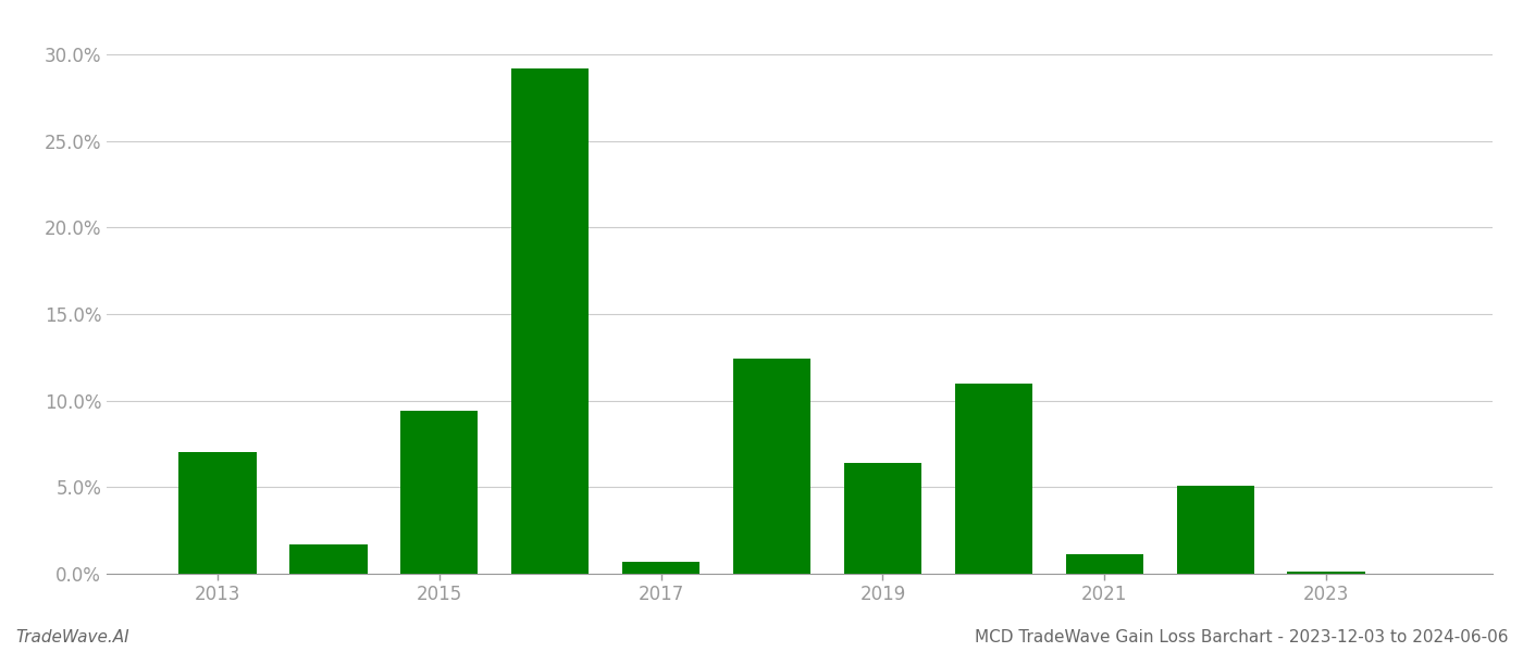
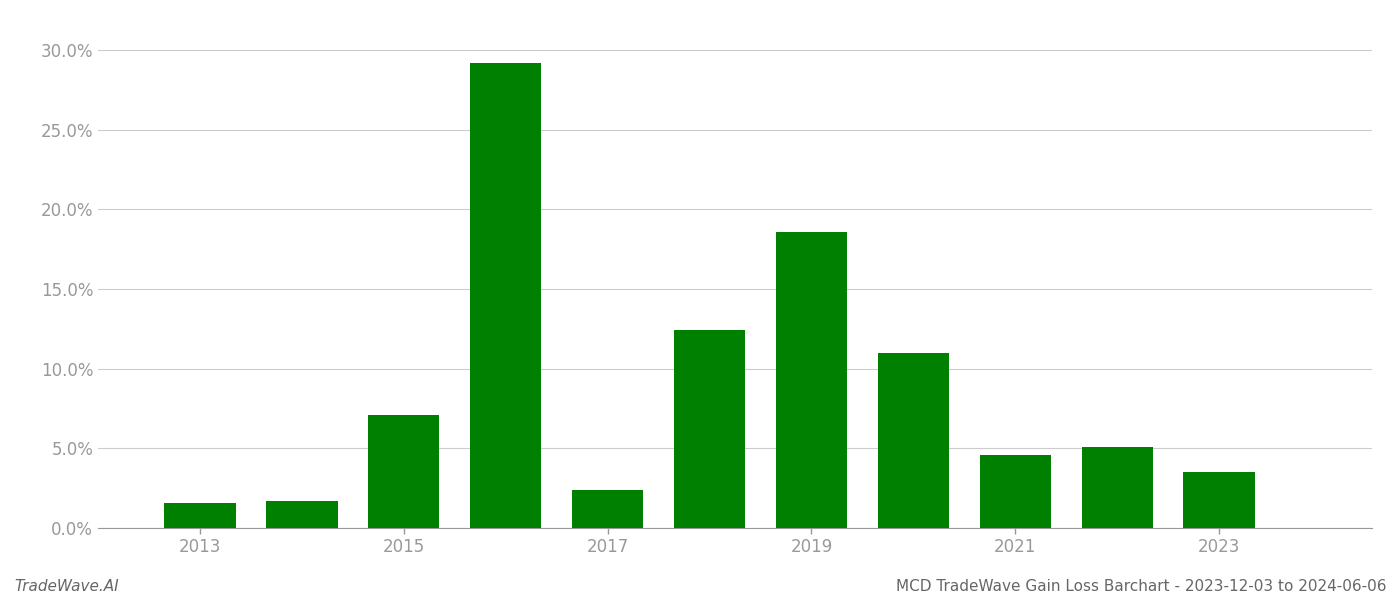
2013: 7.0% -> 1.6%
2015: 9.4% -> 7.1%
2017: 0.7% -> 2.4%
2019: 6.4% -> 18.6%
2021: 1.1% -> 4.6%
2023: 0.1% -> 3.5%
